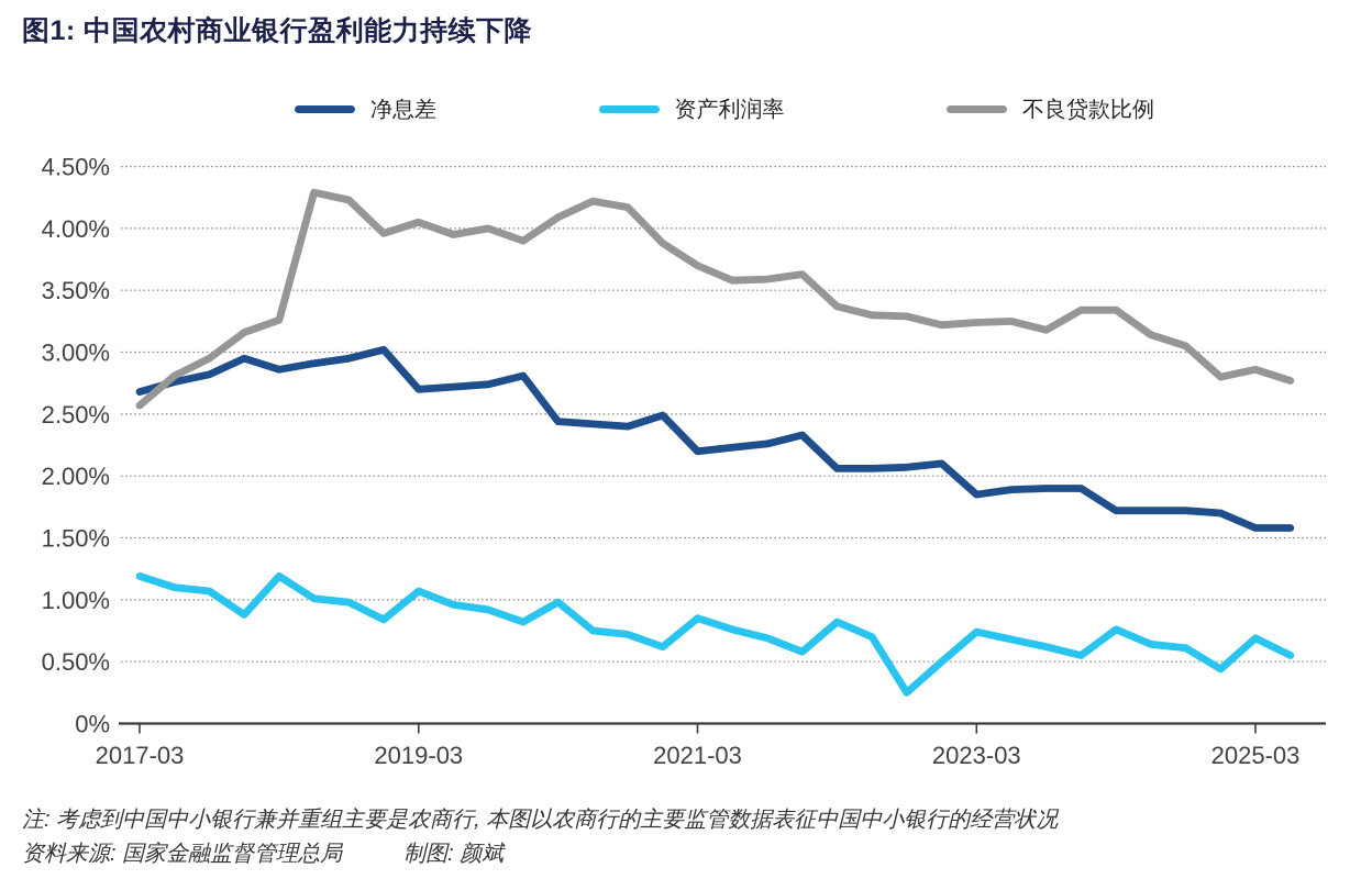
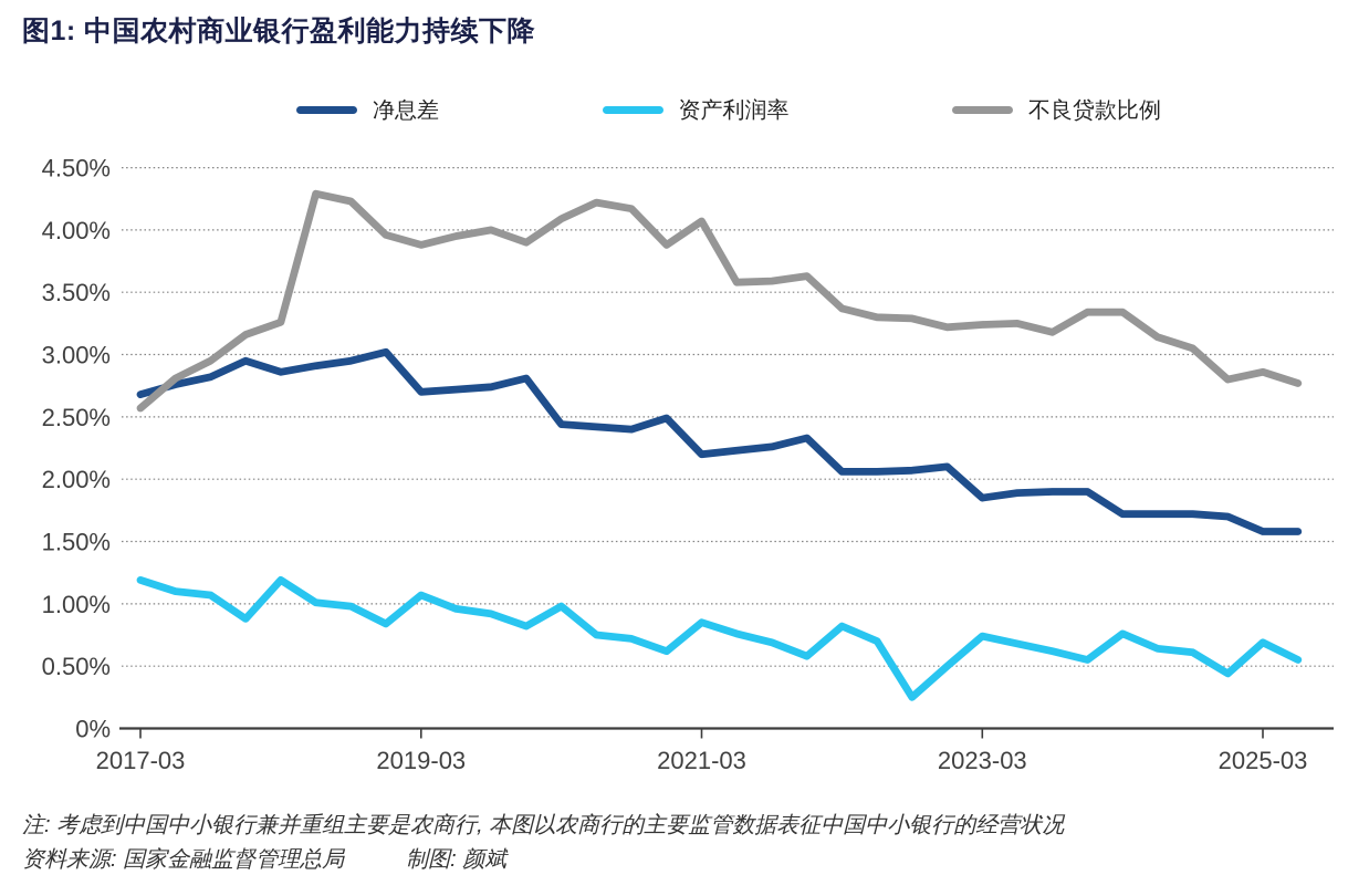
不良贷款比例/2019-03: 4.05% -> 3.88%
不良贷款比例/2021-03: 3.70% -> 4.07%
